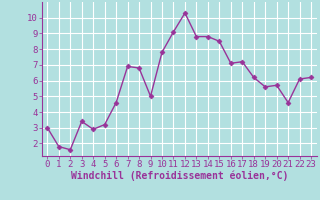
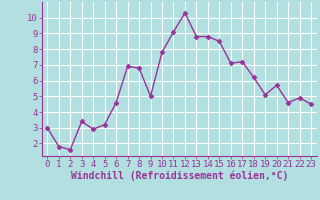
19: 5.6 -> 5.1
22: 6.1 -> 4.9
23: 6.2 -> 4.5
